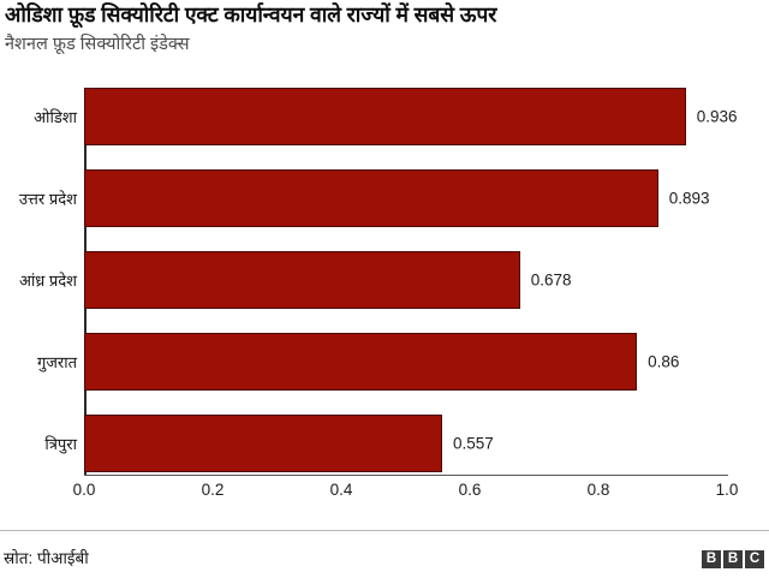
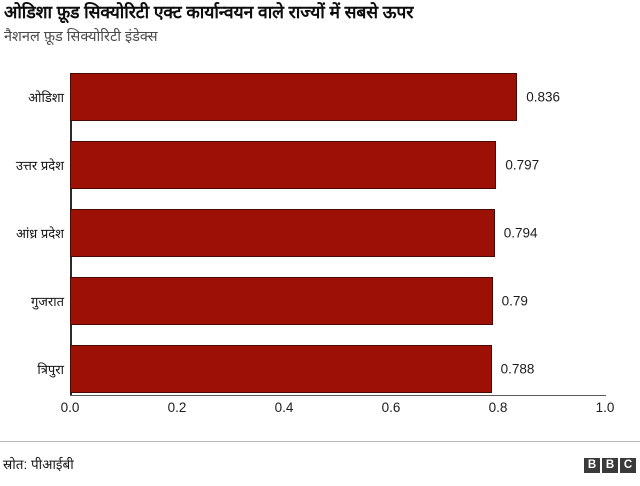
ओडिशा: 0.936 -> 0.836
उत्तर प्रदेश: 0.893 -> 0.797
आंध्र प्रदेश: 0.678 -> 0.794
गुजरात: 0.86 -> 0.79
त्रिपुरा: 0.557 -> 0.788
